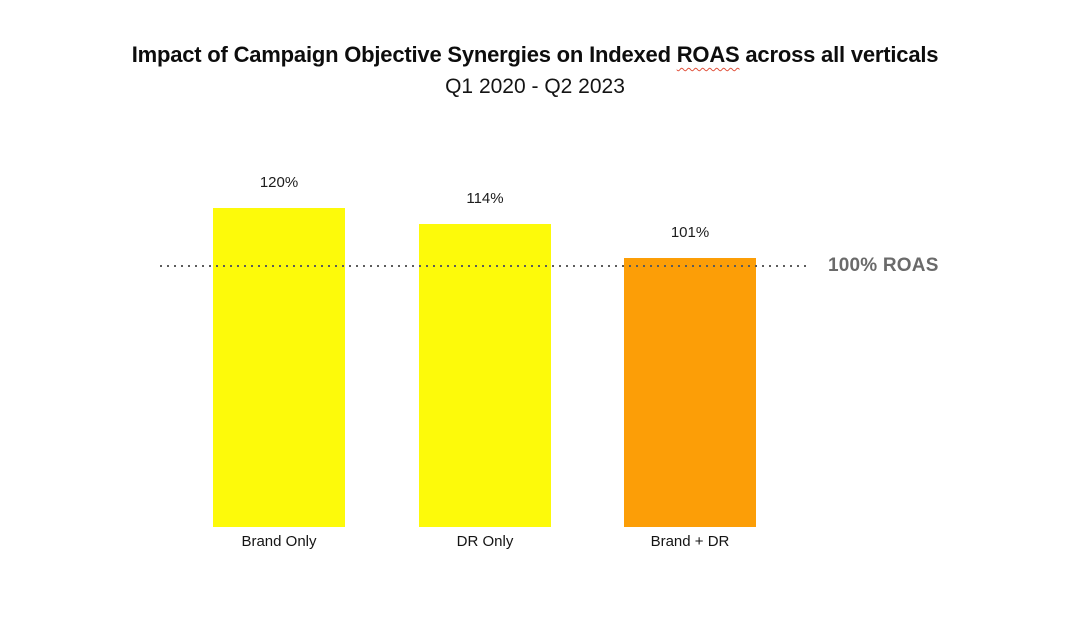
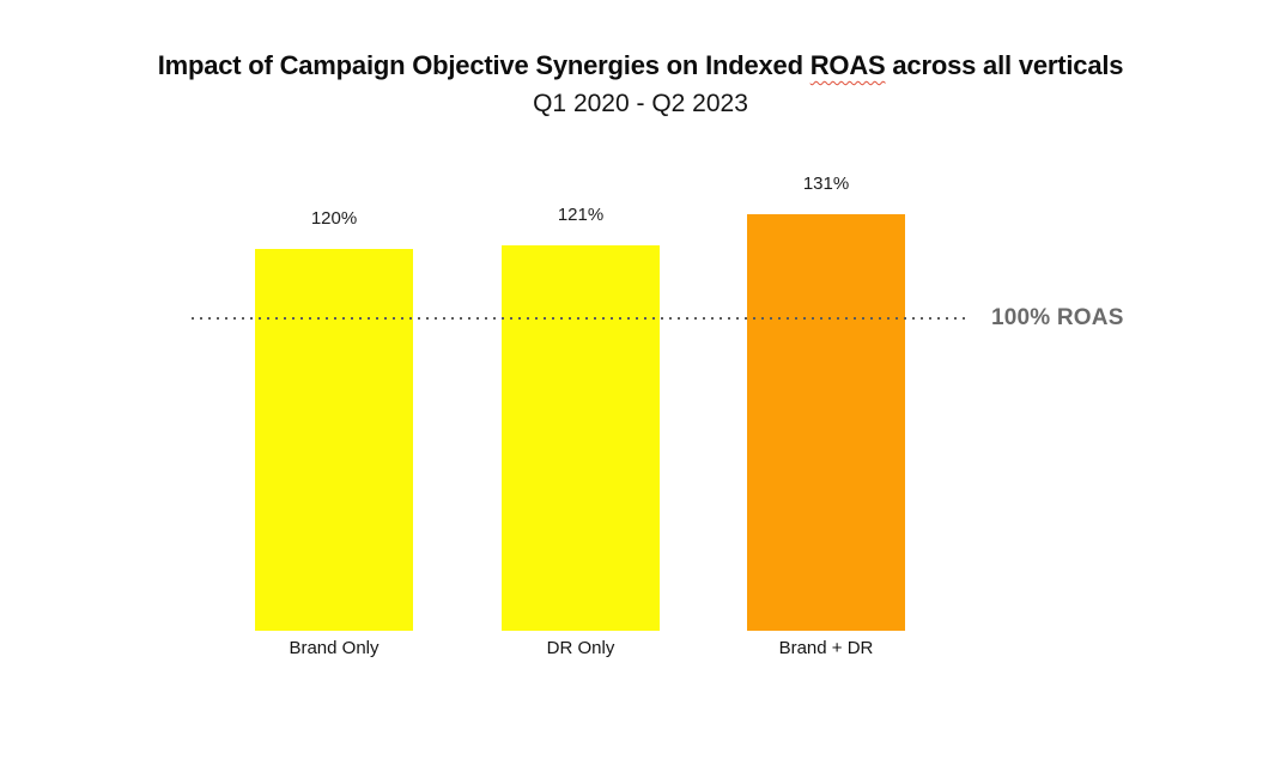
DR Only: 114% -> 121%
Brand + DR: 101% -> 131%
